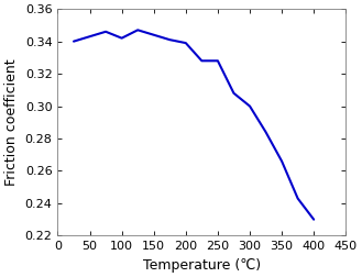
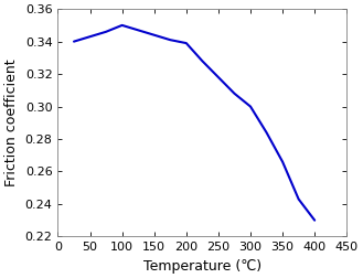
100: 0.342 -> 0.350
250: 0.328 -> 0.318
